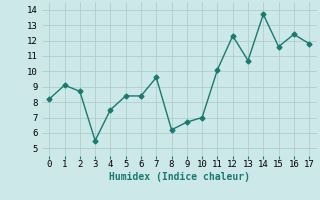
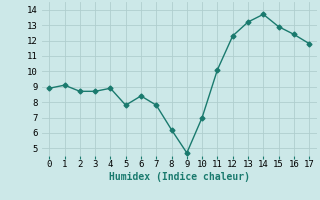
0: 8.2 -> 8.9
3: 5.5 -> 8.7
4: 7.5 -> 8.9
5: 8.4 -> 7.8
7: 9.6 -> 7.8
9: 6.7 -> 4.7
13: 10.7 -> 13.2
15: 11.6 -> 12.9
